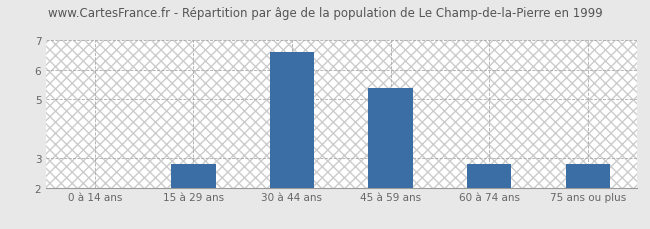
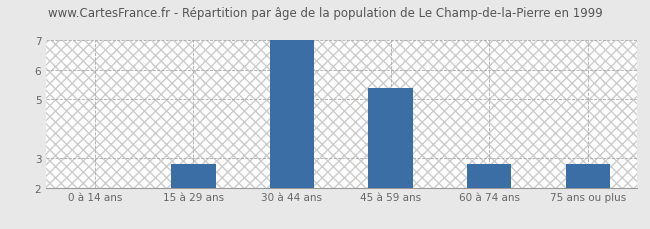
30 à 44 ans: 6.6 -> 7.0
